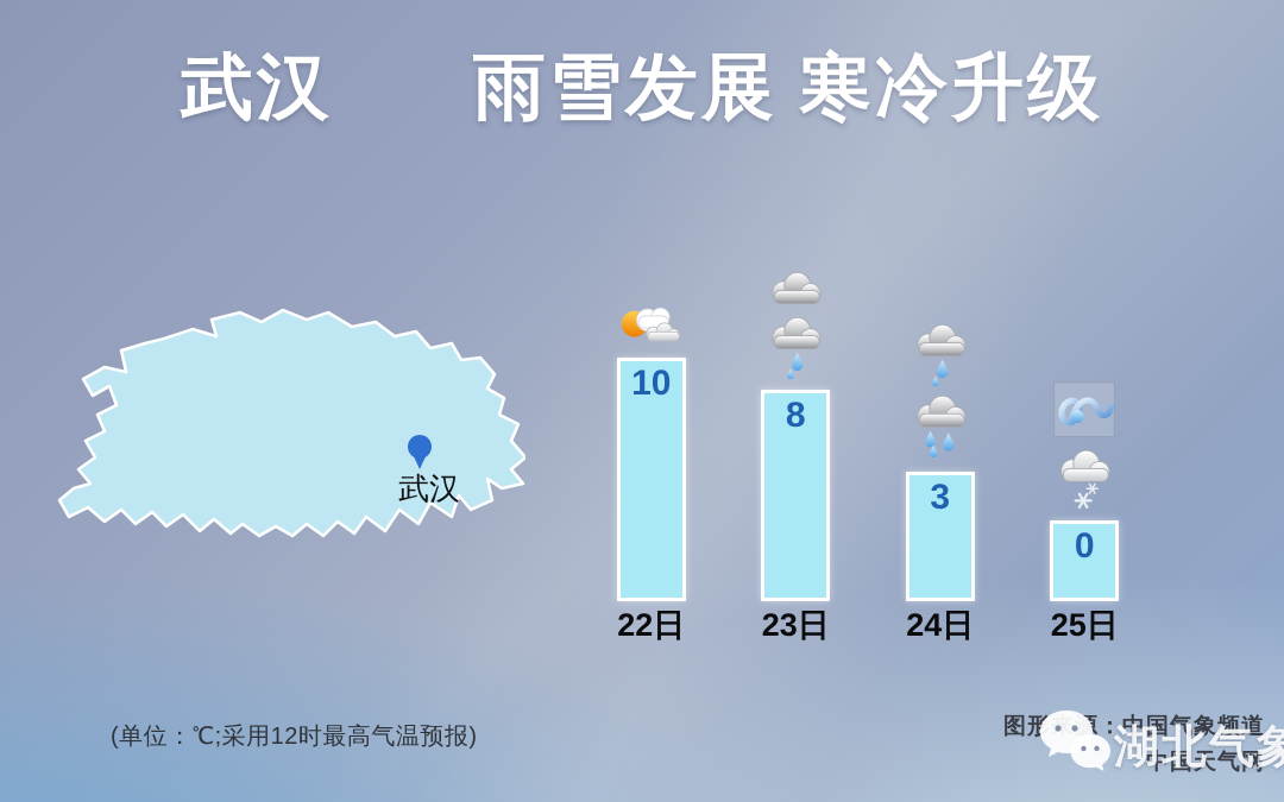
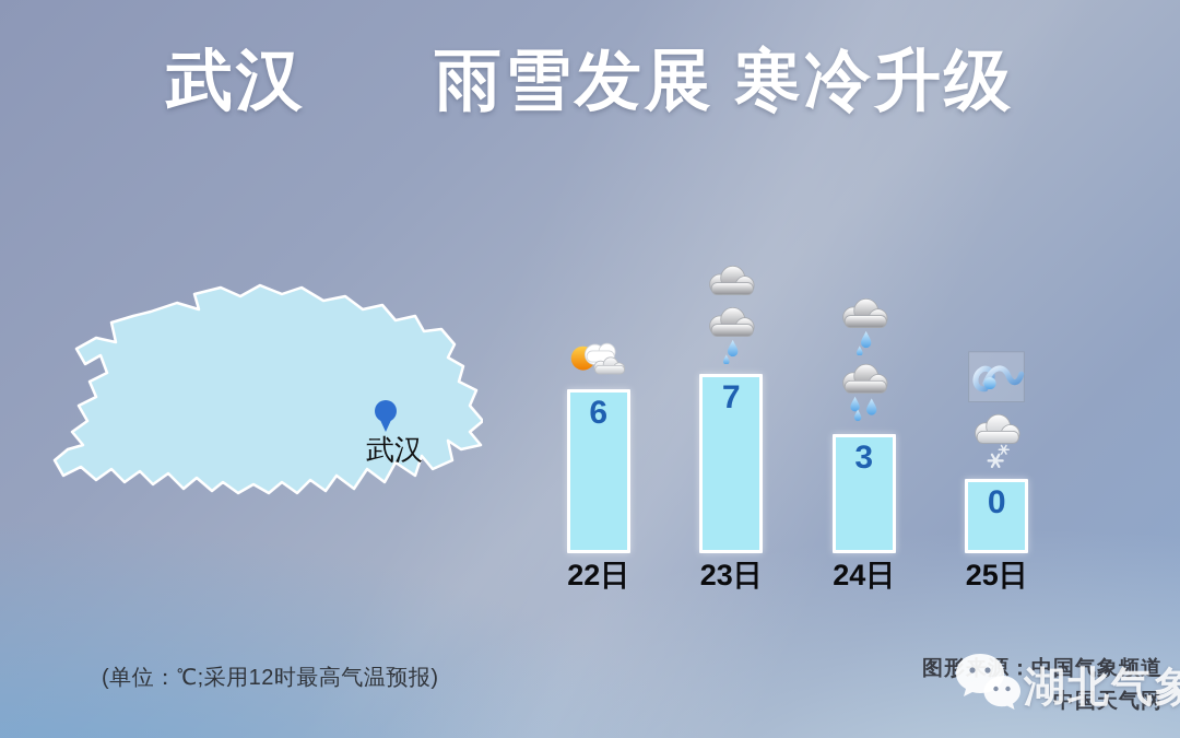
22日: 10 -> 6
23日: 8 -> 7
